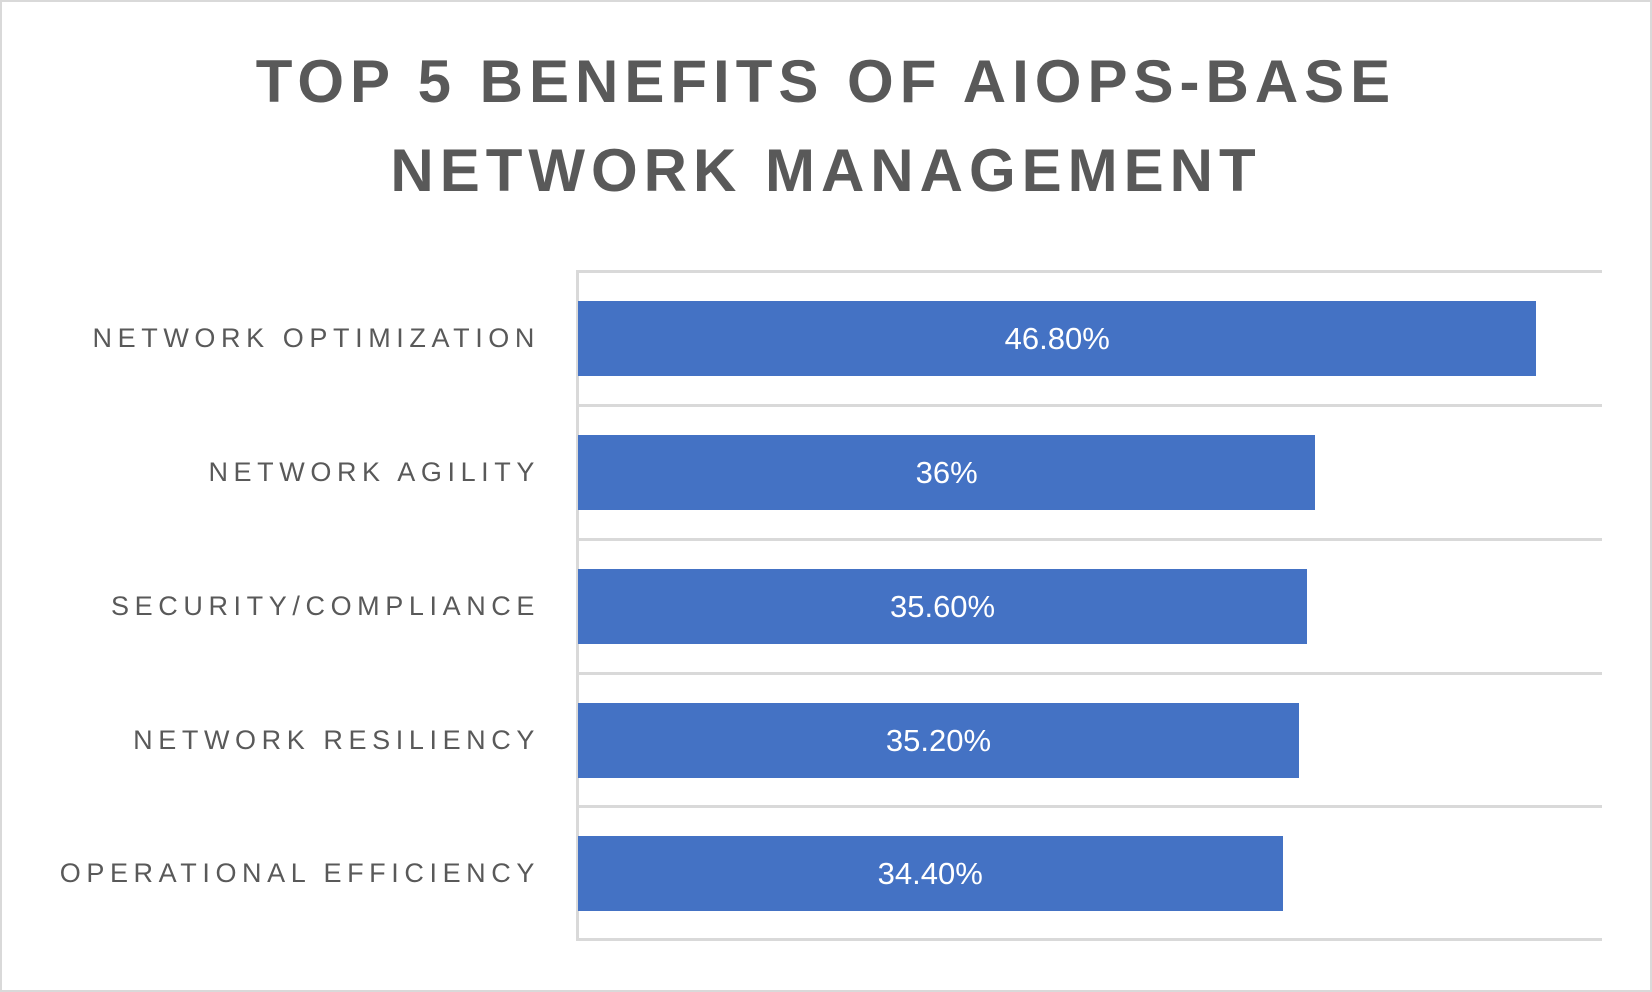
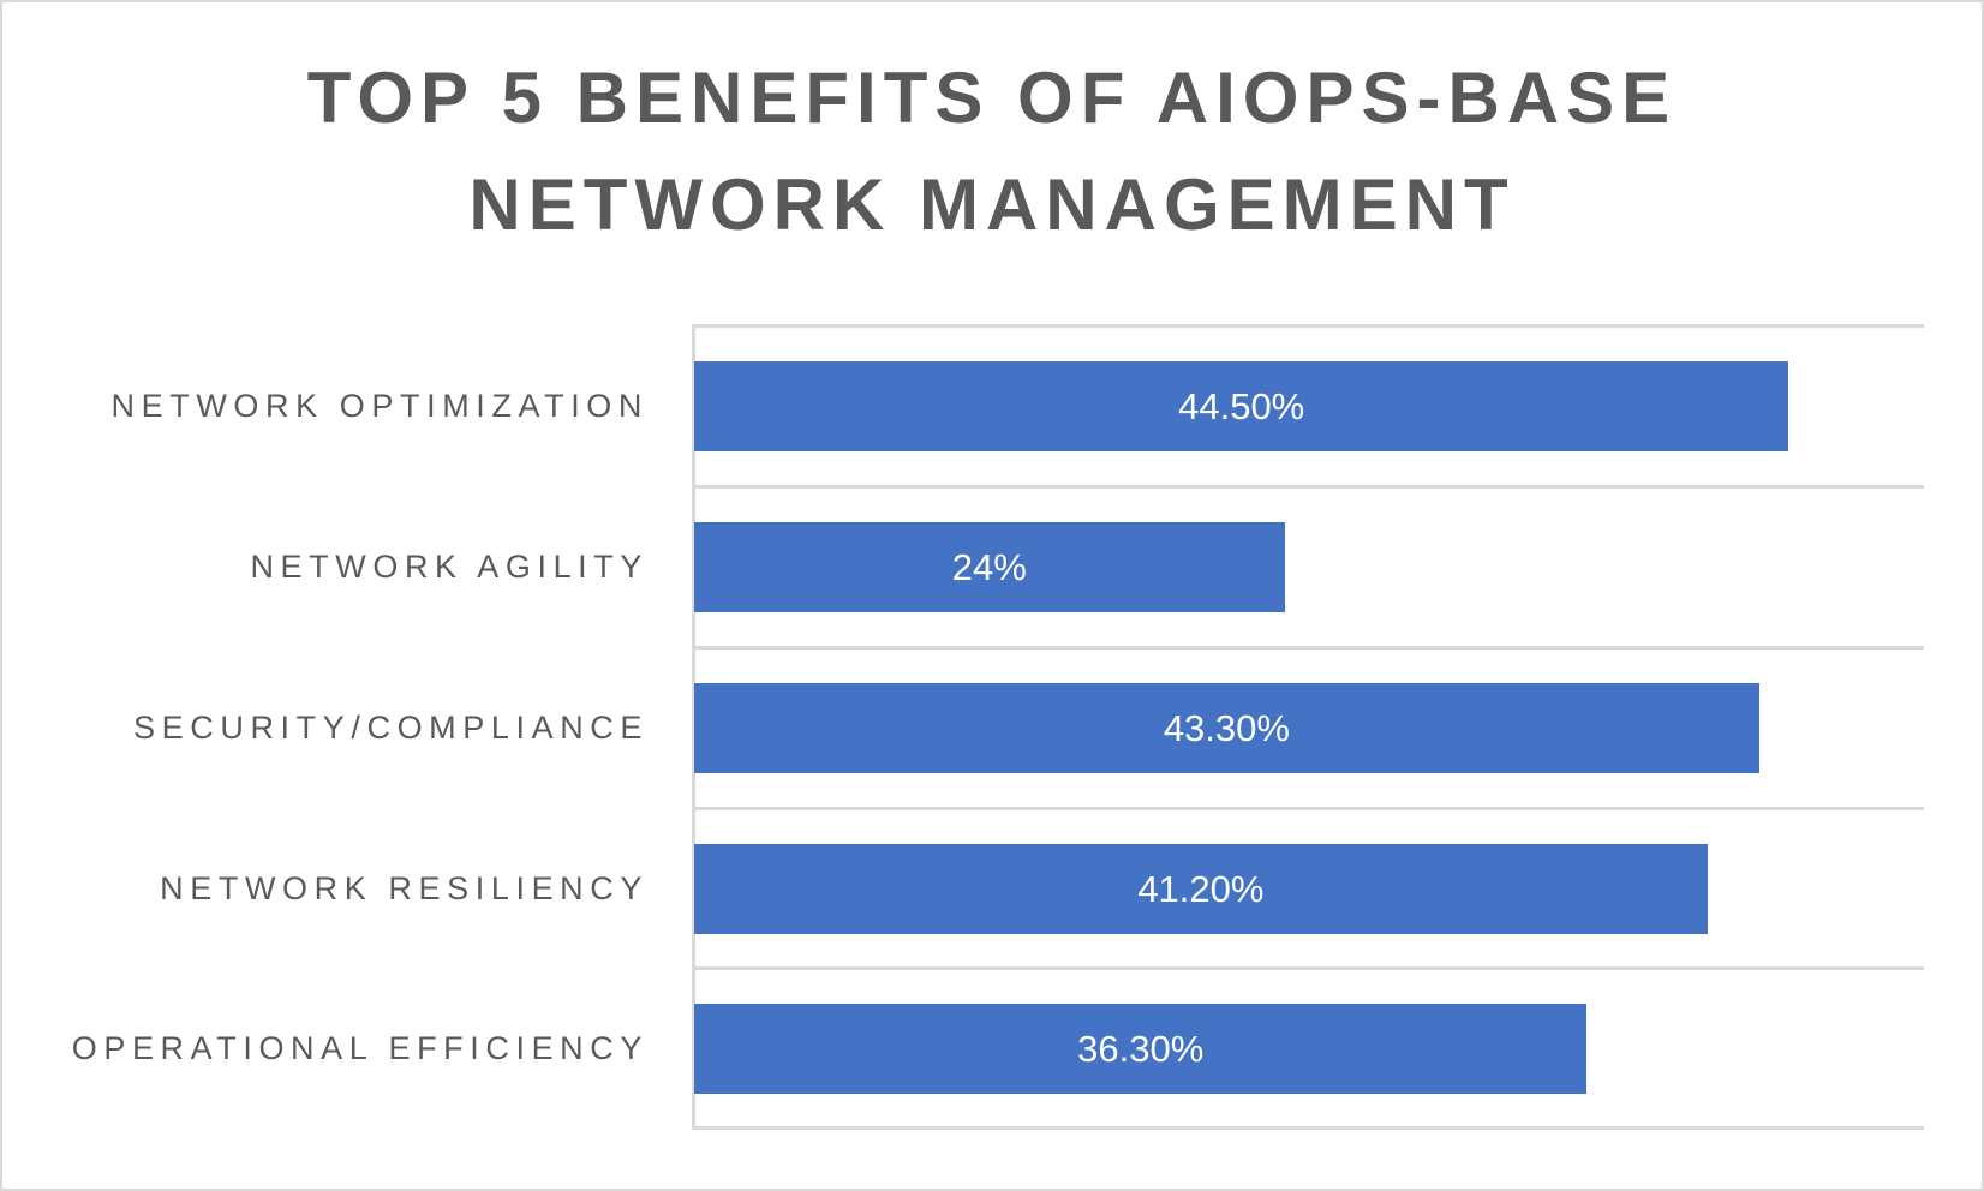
NETWORK OPTIMIZATION: 46.80% -> 44.50%
NETWORK AGILITY: 36% -> 24%
SECURITY/COMPLIANCE: 35.60% -> 43.30%
NETWORK RESILIENCY: 35.20% -> 41.20%
OPERATIONAL EFFICIENCY: 34.40% -> 36.30%
